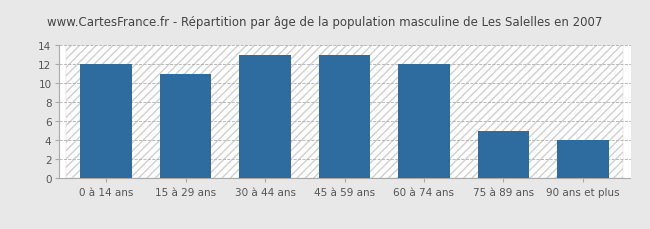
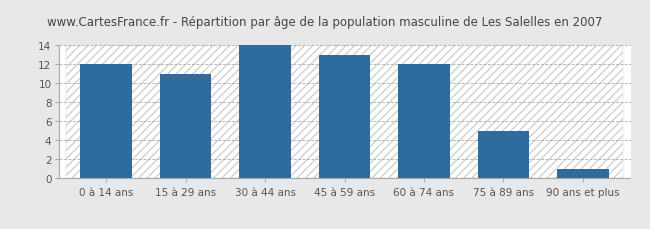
30 à 44 ans: 13 -> 14
90 ans et plus: 4 -> 1
